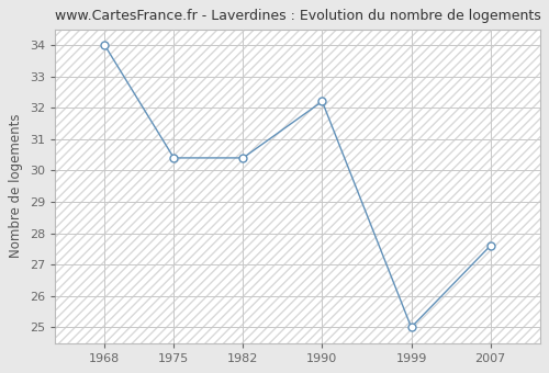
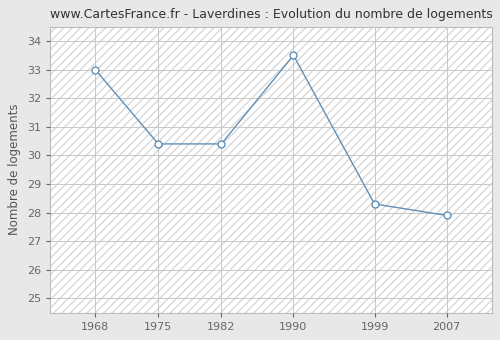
1968: 34.0 -> 33.0
1990: 32.2 -> 33.5
1999: 25.0 -> 28.3
2007: 27.6 -> 27.9
